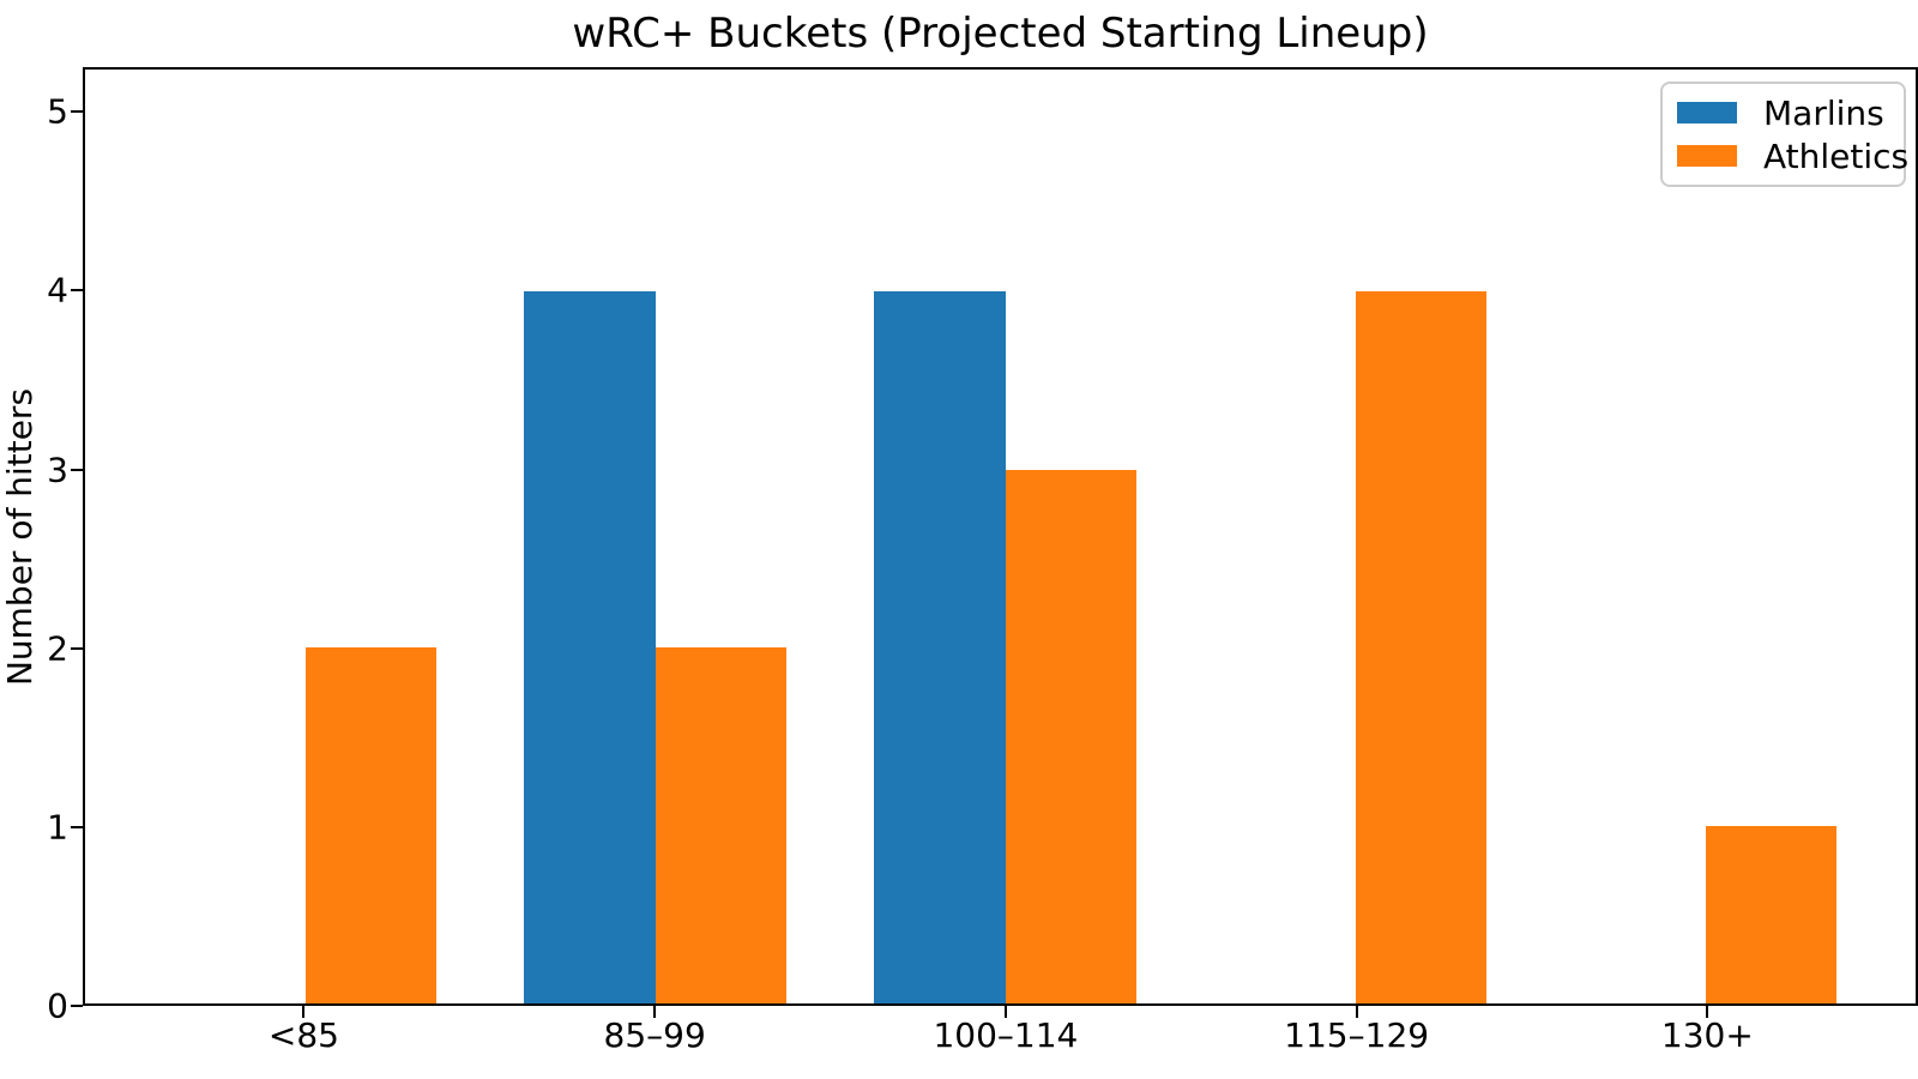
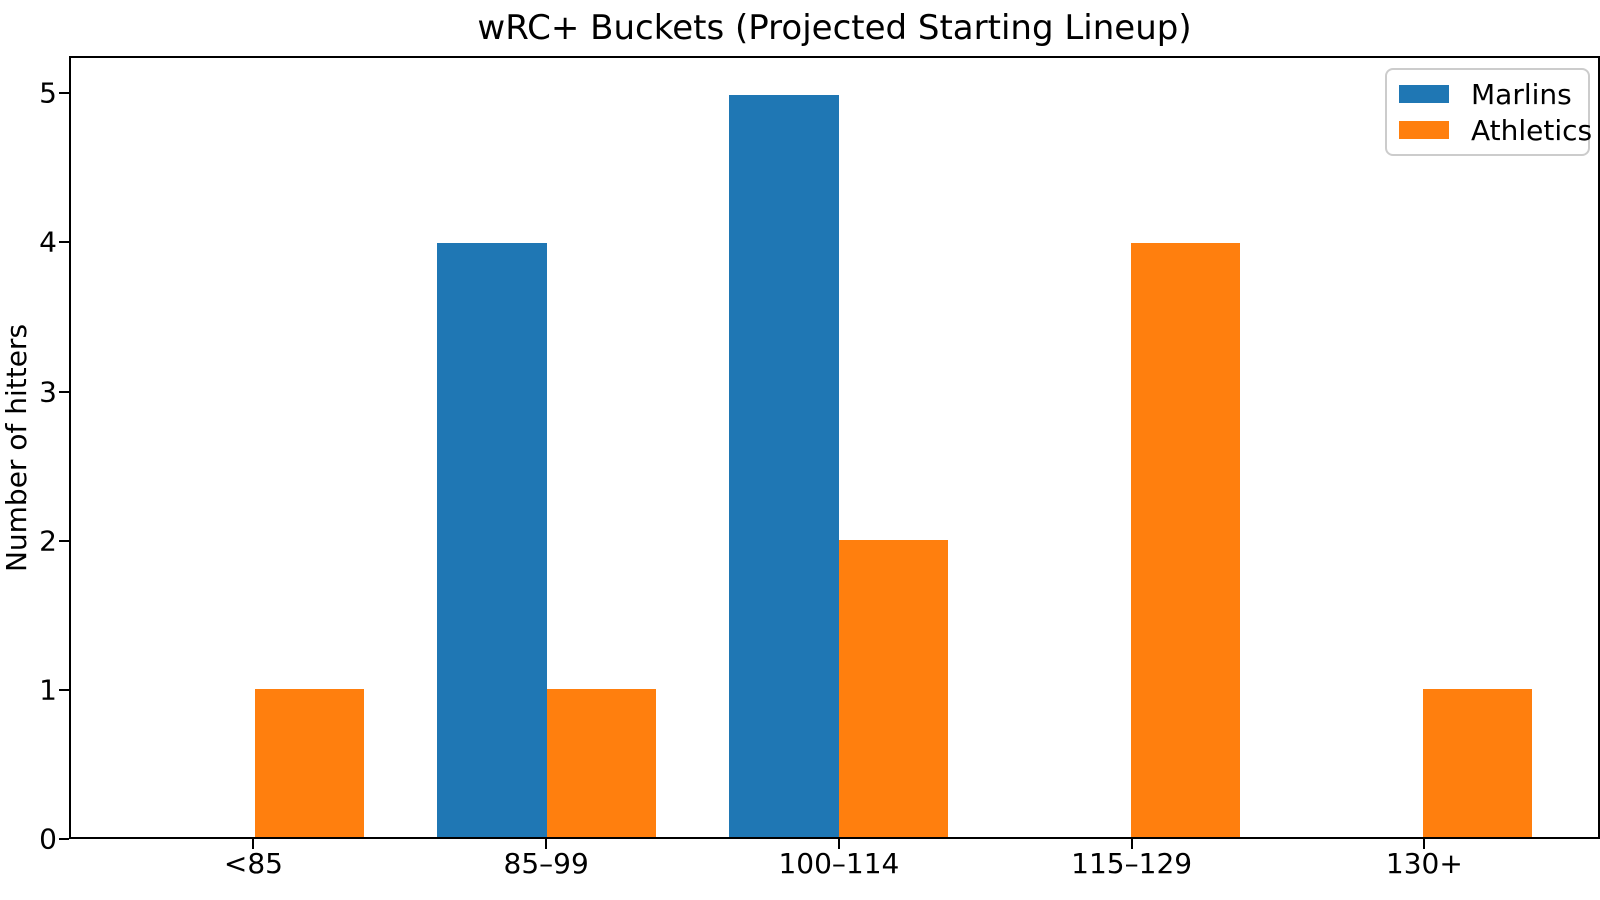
Athletics/<85: 2 -> 1
Athletics/85–99: 2 -> 1
Marlins/100–114: 4 -> 5
Athletics/100–114: 3 -> 2
